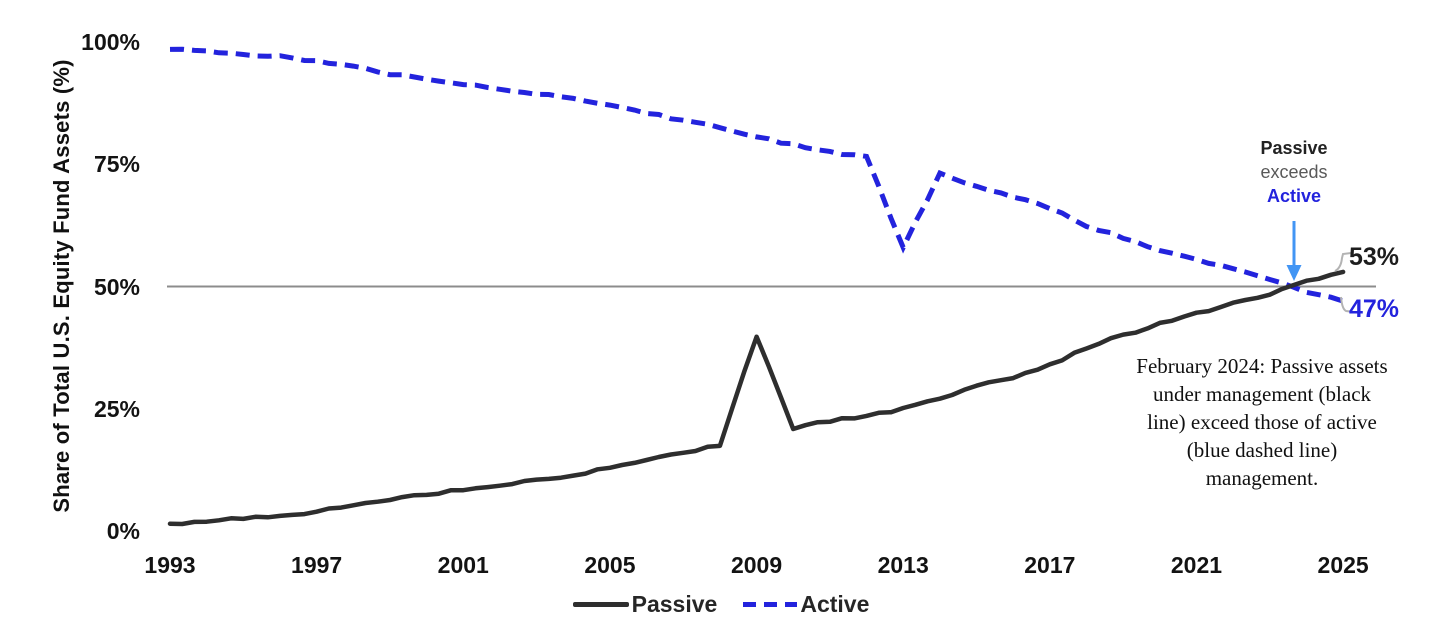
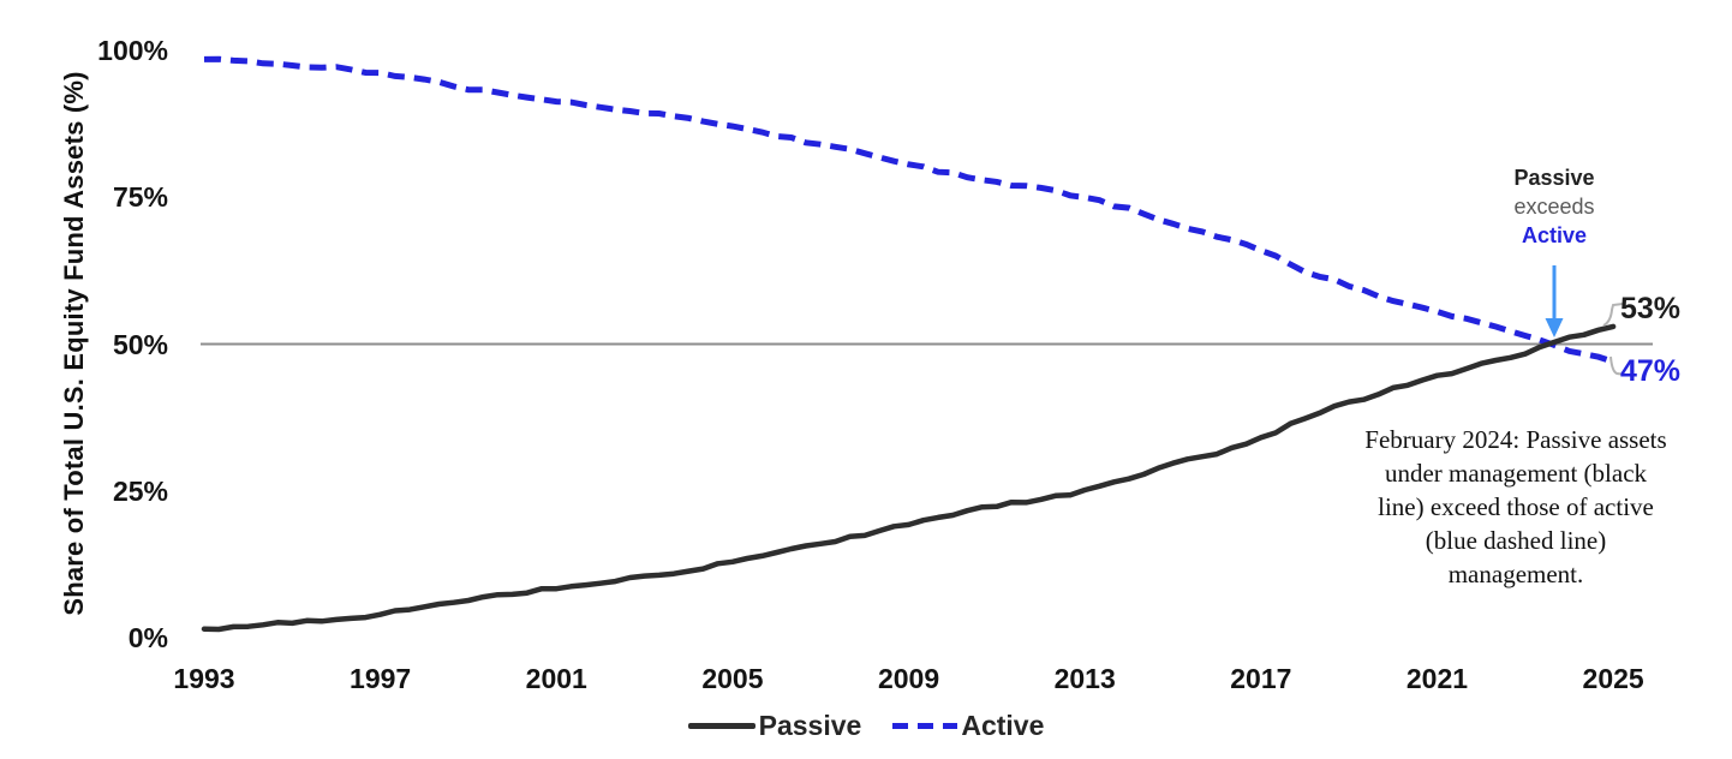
Passive/2009: 40% -> 20%
Active/2013: 58% -> 75%
